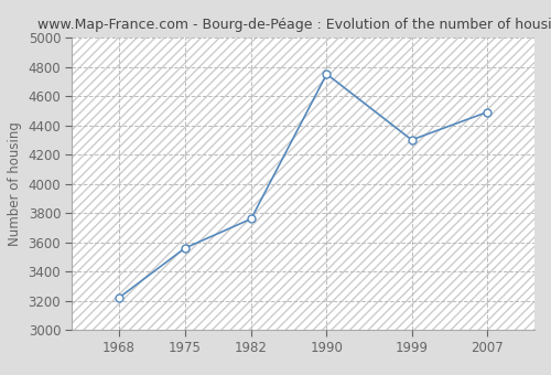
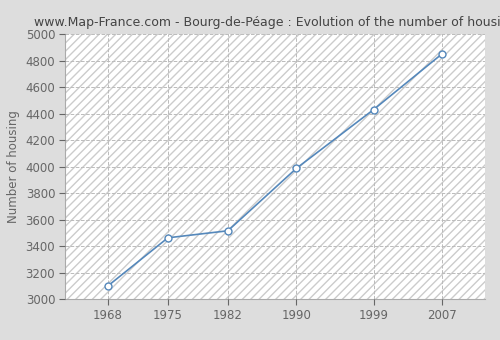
1968: 3220 -> 3100
1975: 3560 -> 3460
1982: 3760 -> 3520
1990: 4750 -> 3990
1999: 4300 -> 4430
2007: 4490 -> 4850
